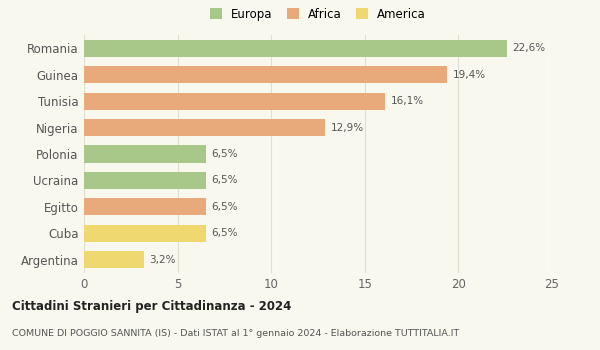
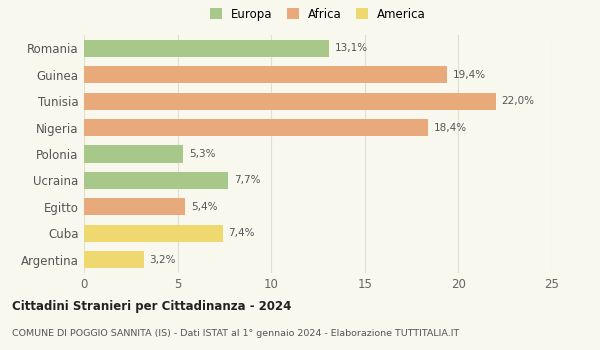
Romania: 22,6% -> 13,1%
Tunisia: 16,1% -> 22,0%
Nigeria: 12,9% -> 18,4%
Polonia: 6,5% -> 5,3%
Ucraina: 6,5% -> 7,7%
Egitto: 6,5% -> 5,4%
Cuba: 6,5% -> 7,4%
